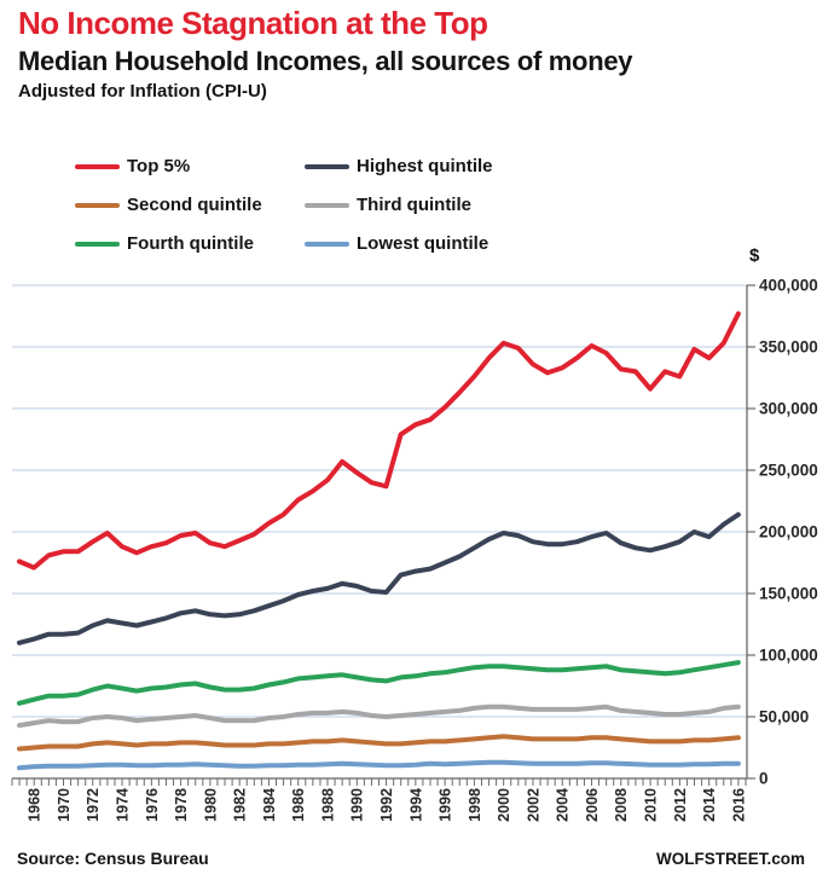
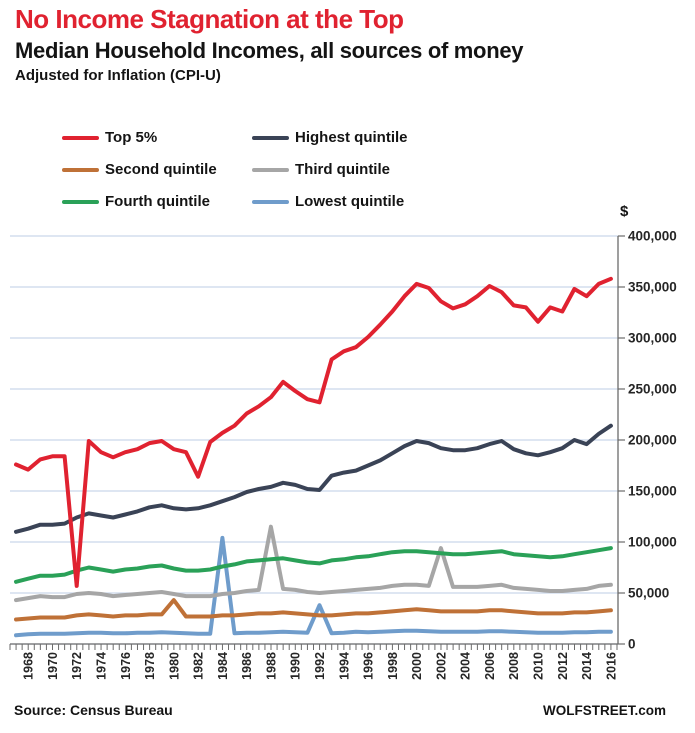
Top 5%/1972: 192000 -> 57000
Second quintile/1980: 28000 -> 43000
Top 5%/1982: 193000 -> 164000
Lowest quintile/1984: 10000 -> 104000
Third quintile/1988: 53000 -> 115000
Lowest quintile/1992: 10000 -> 38000
Third quintile/2002: 56000 -> 94000
Top 5%/2016: 377000 -> 358000
